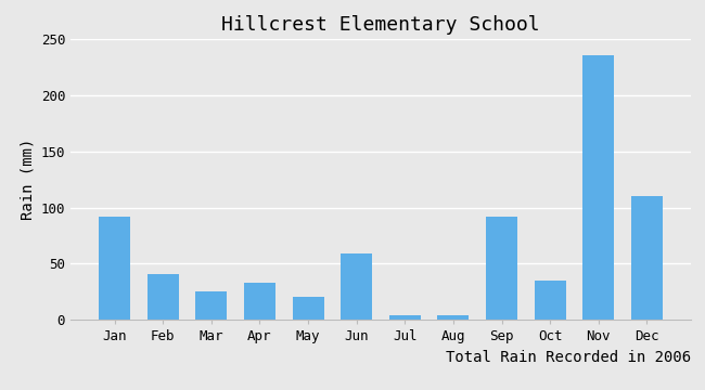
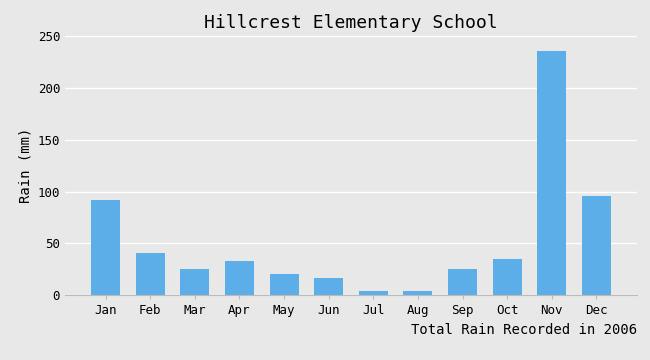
Jun: 59 -> 17
Sep: 92 -> 25
Dec: 110 -> 96
